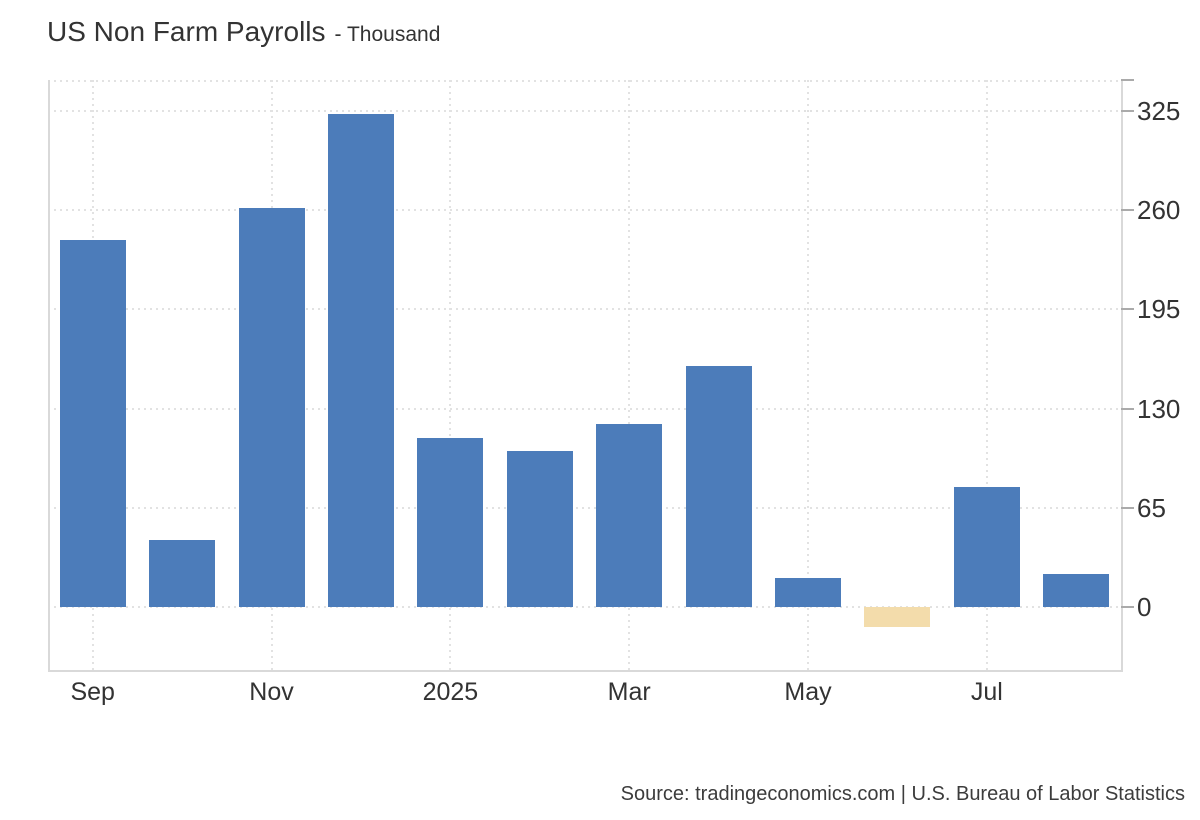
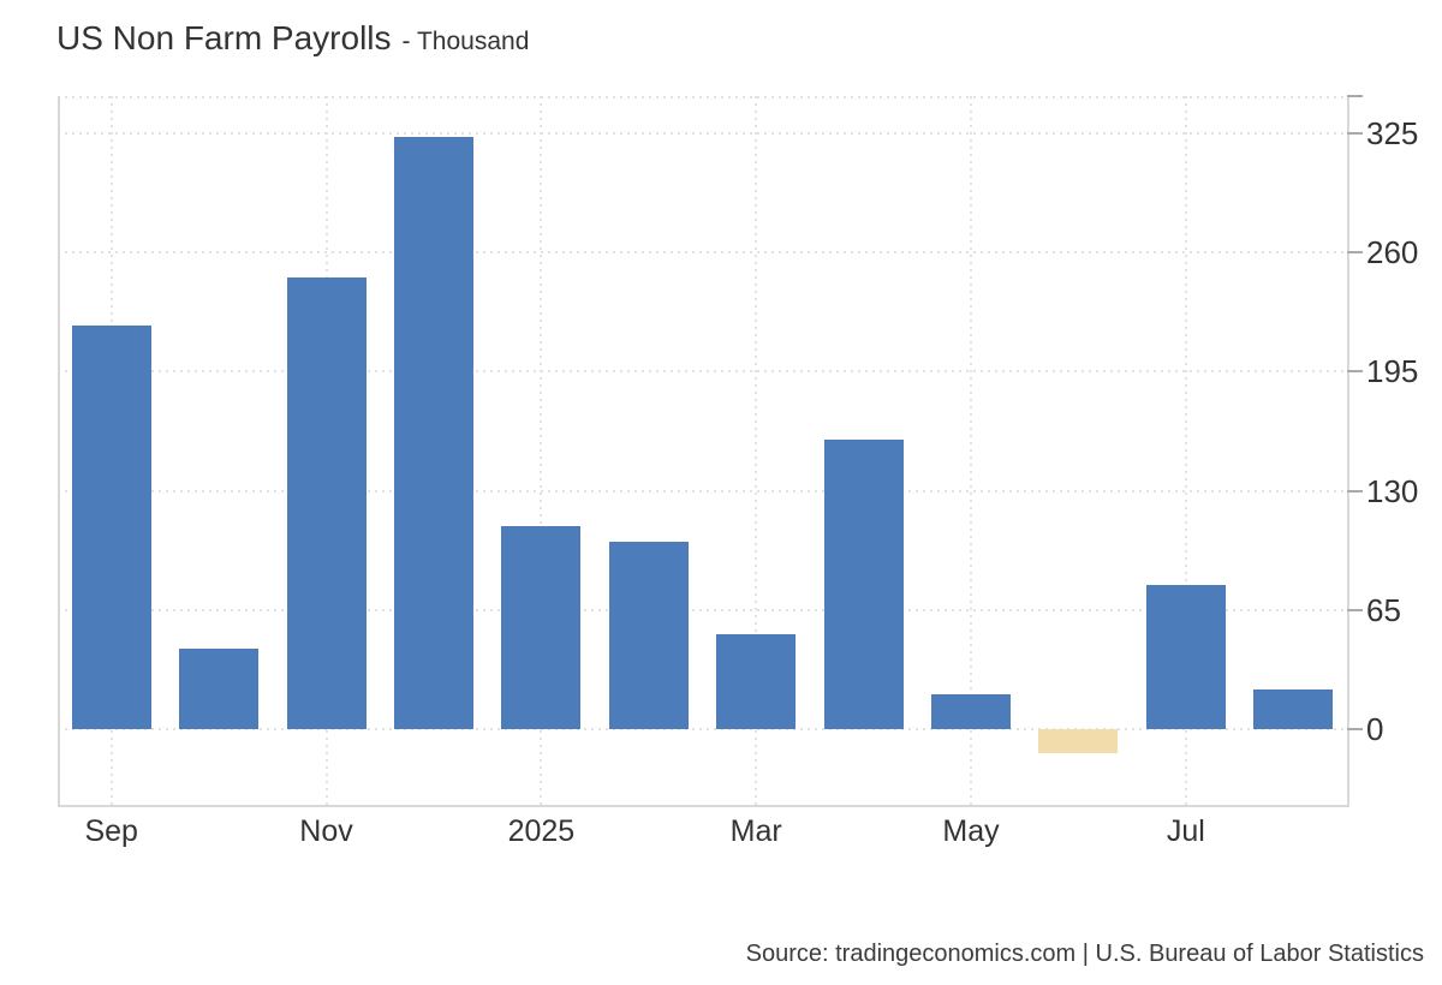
Sep: 240 -> 220
Nov: 261 -> 246
Mar: 120 -> 52
